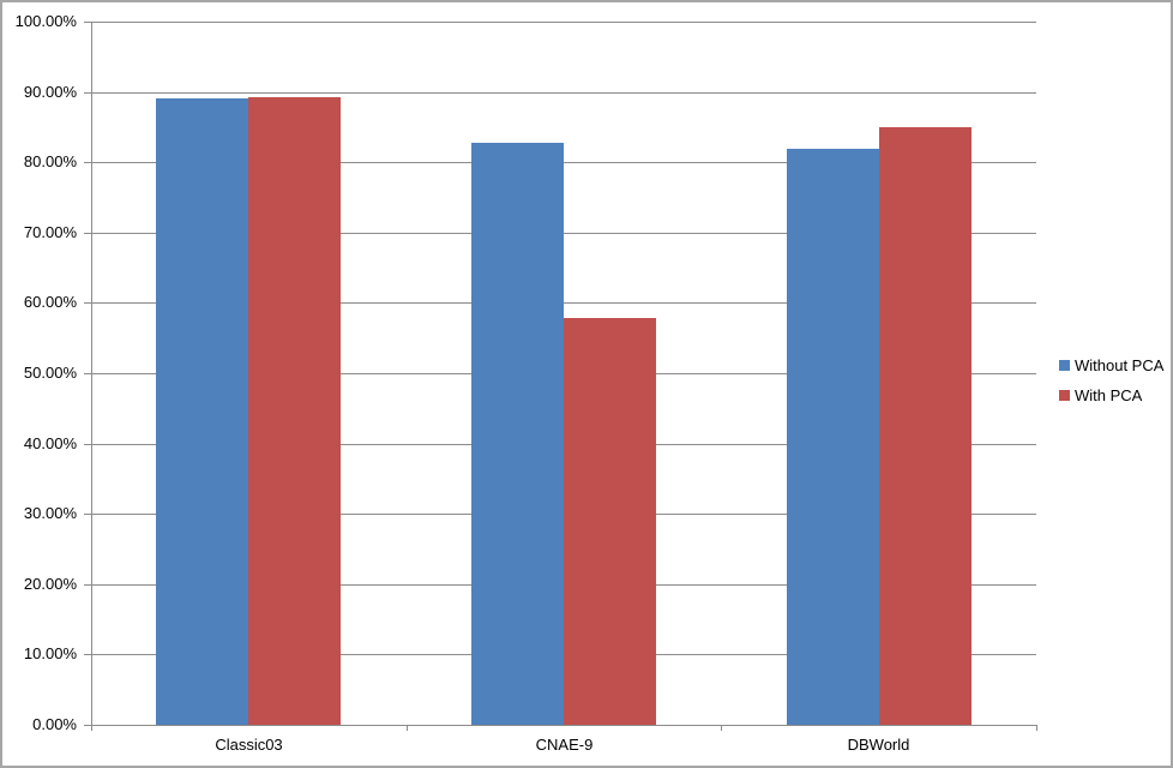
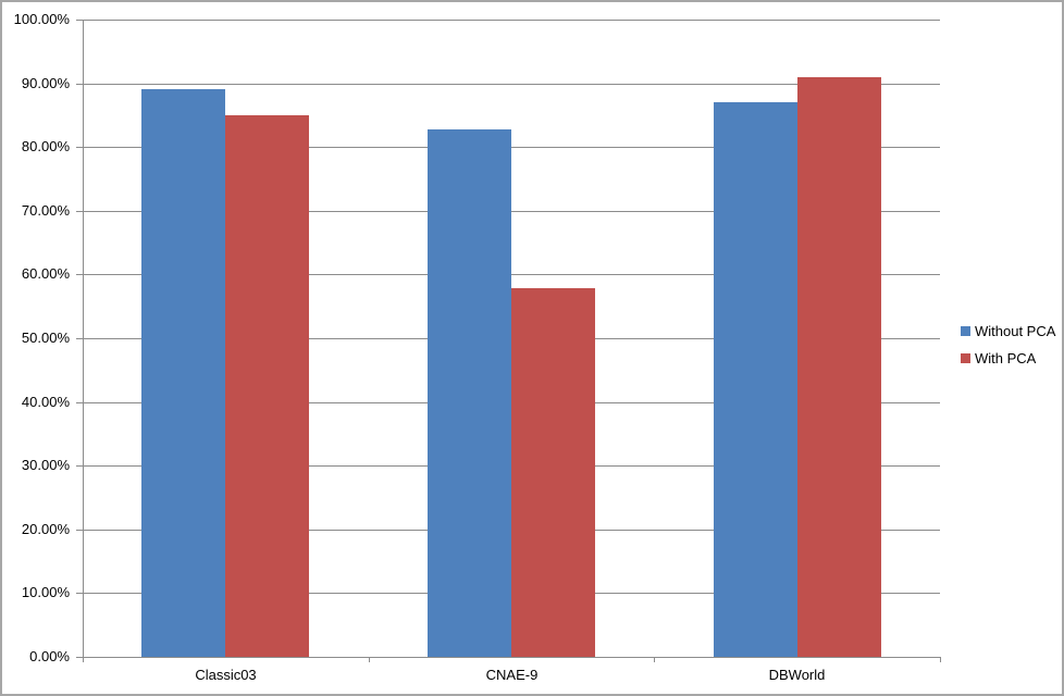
With PCA/Classic03: 89% -> 85%
Without PCA/DBWorld: 82% -> 87%
With PCA/DBWorld: 85% -> 91%
